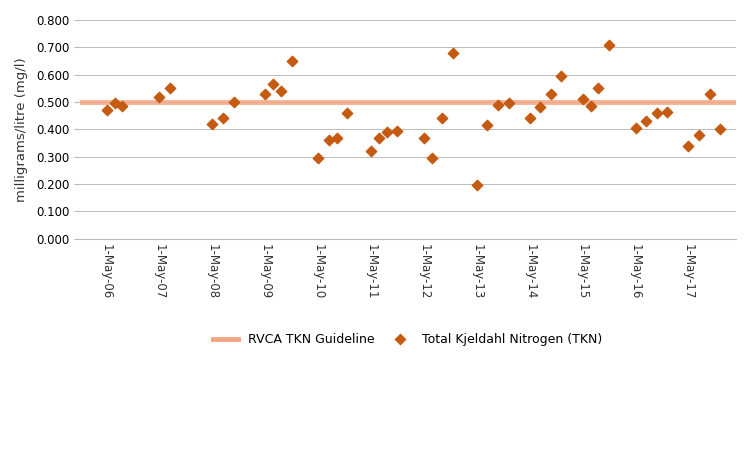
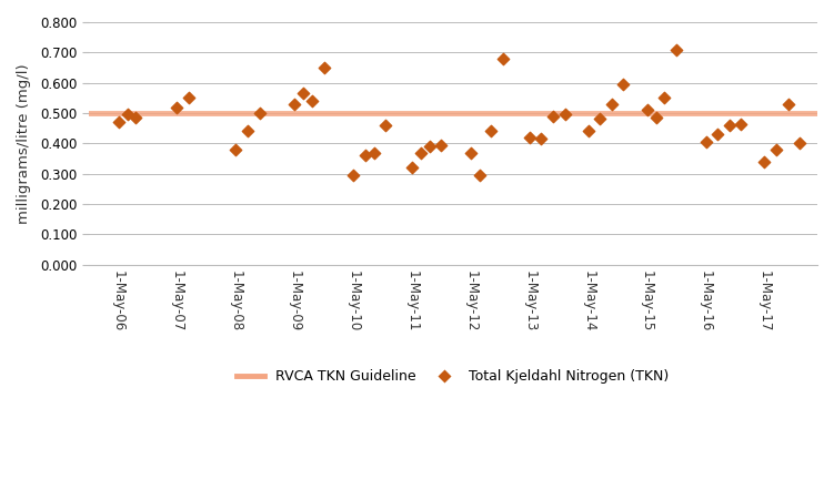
1-May-08: 0.420 -> 0.380
1-May-13: 0.195 -> 0.420
